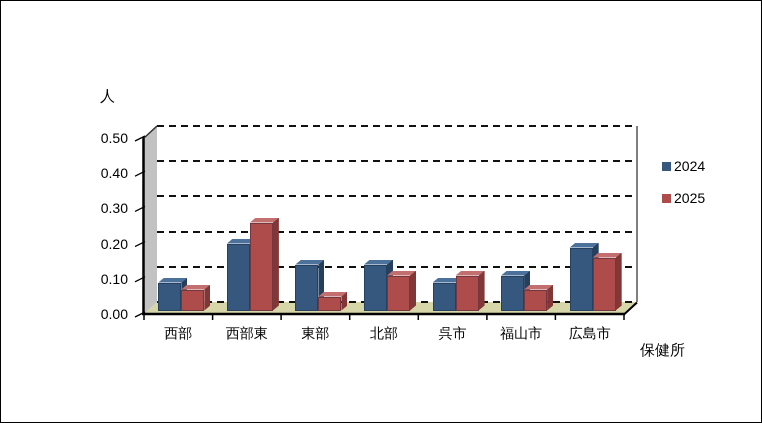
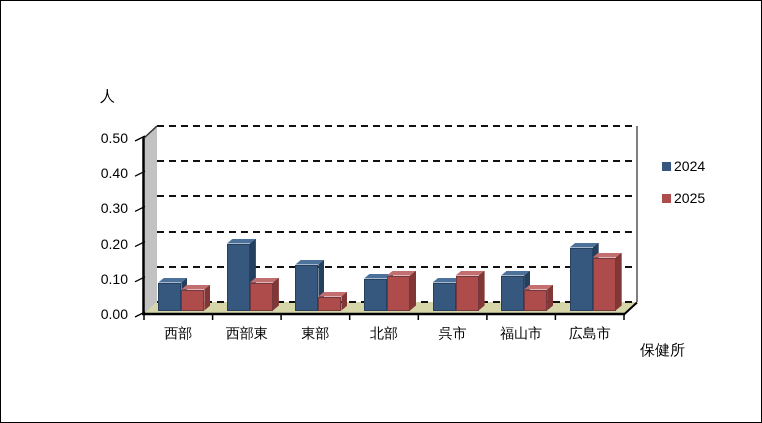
2025/西部東: 0.25 -> 0.08
2024/北部: 0.13 -> 0.09
